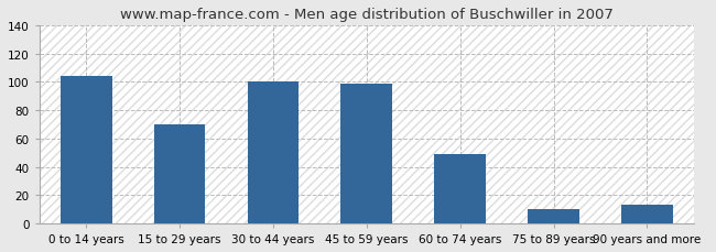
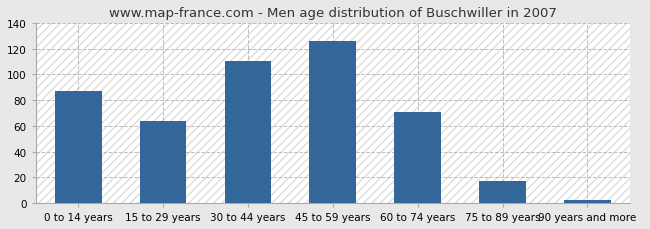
0 to 14 years: 104 -> 87
15 to 29 years: 70 -> 64
30 to 44 years: 100 -> 110
45 to 59 years: 99 -> 126
60 to 74 years: 49 -> 71
75 to 89 years: 10 -> 17
90 years and more: 13 -> 2
